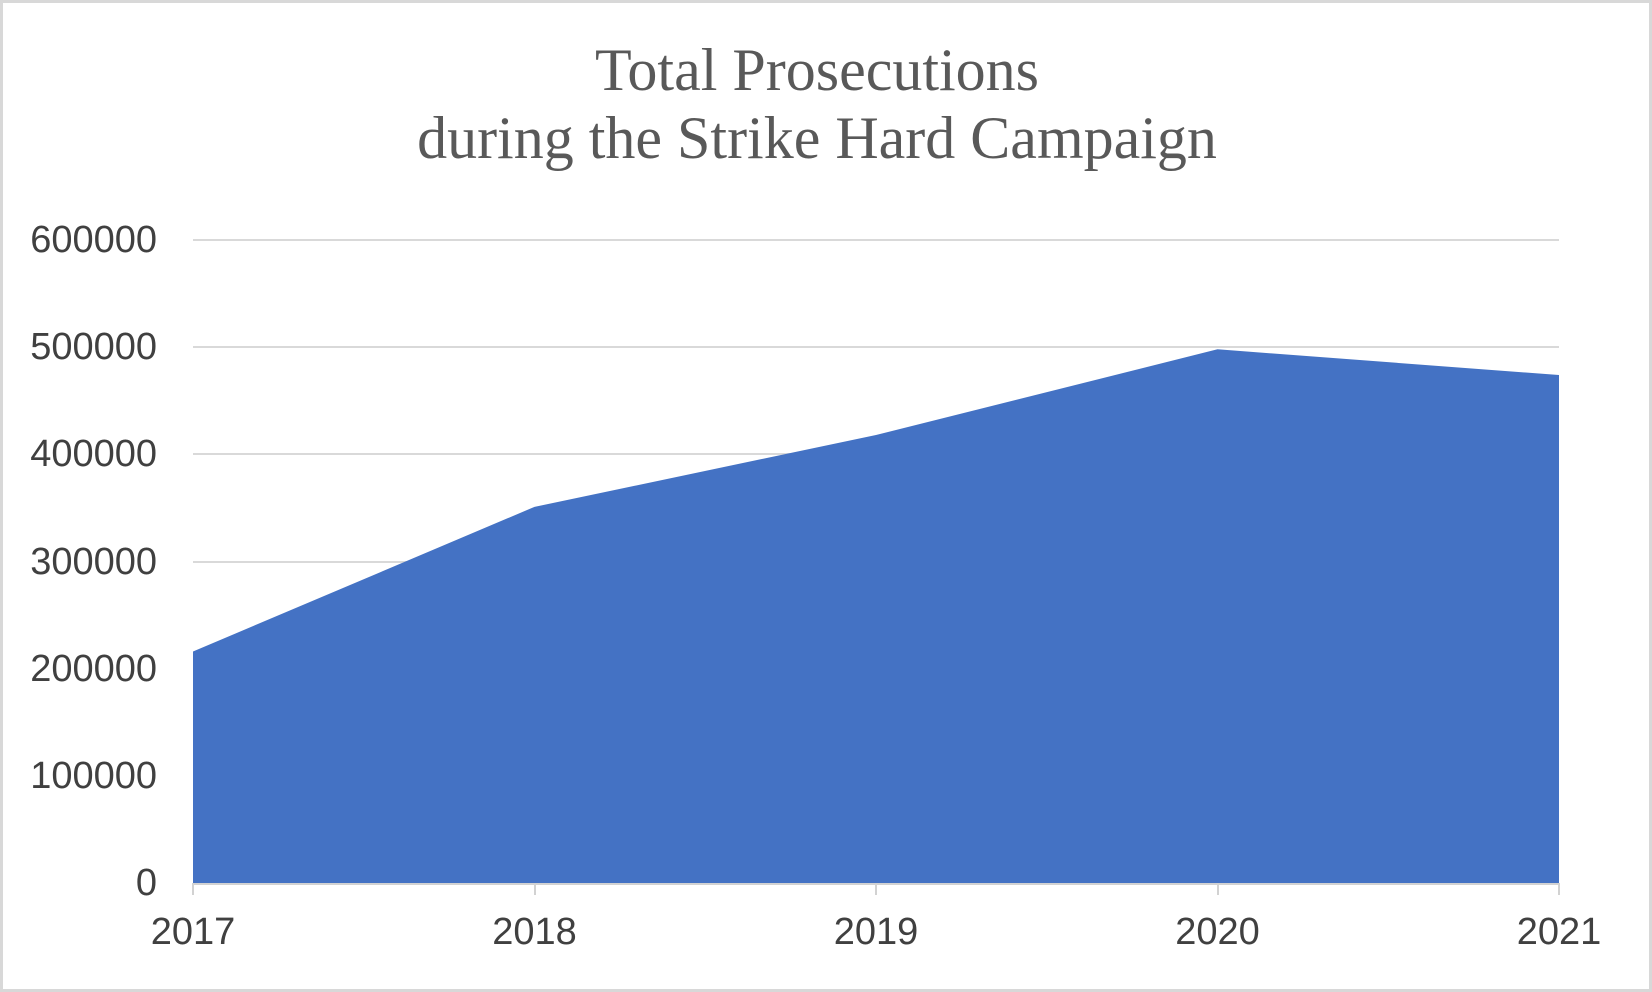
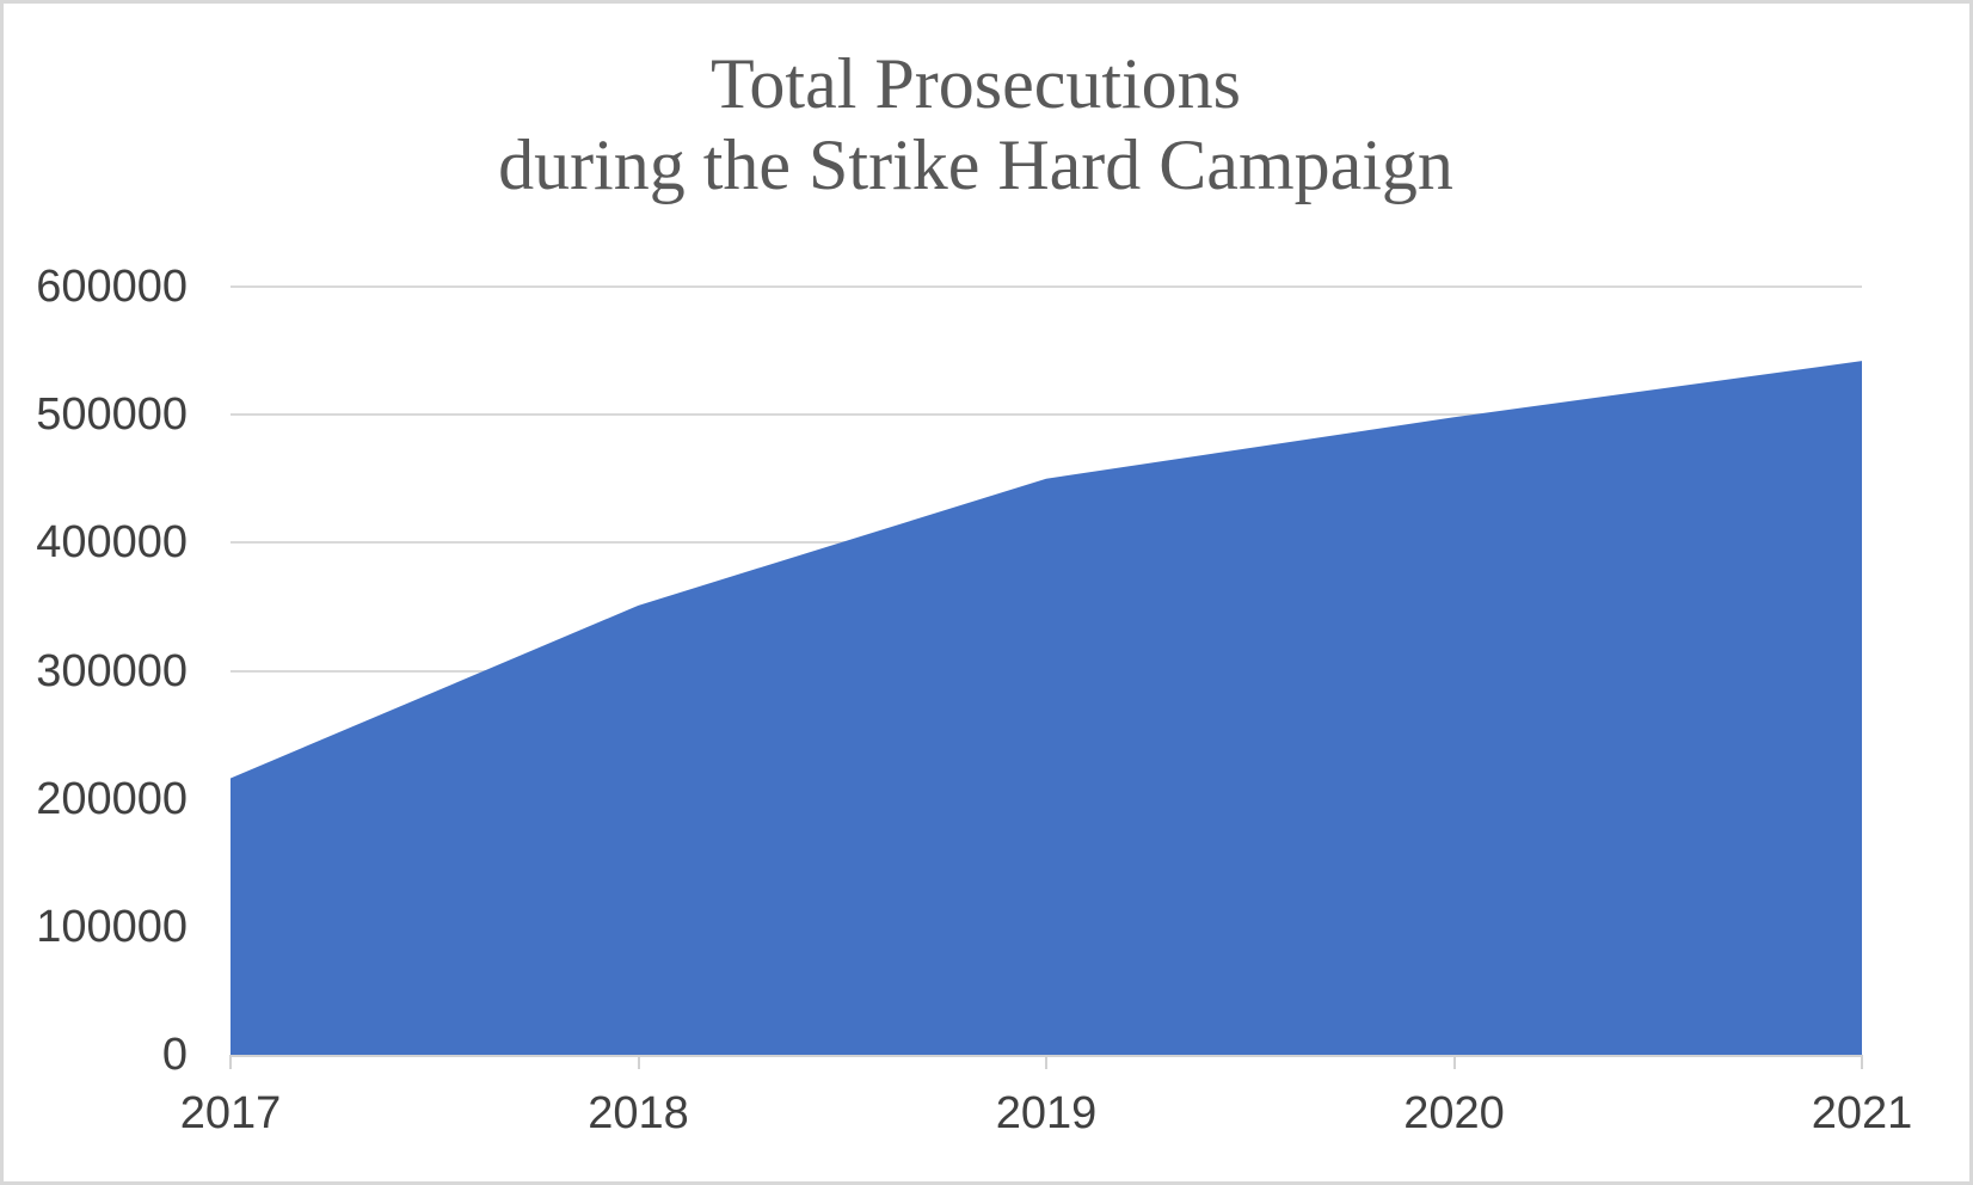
2019: 418000 -> 450000
2021: 474000 -> 542000
